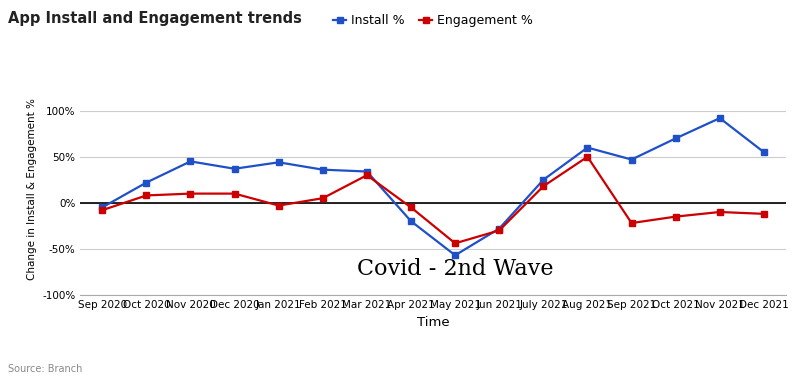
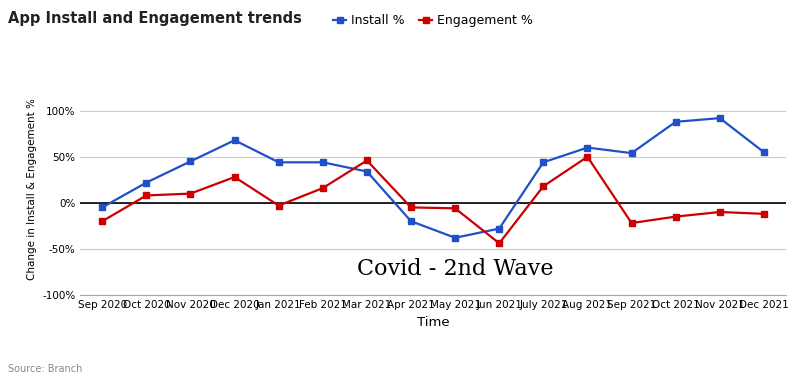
Engagement %/Sep 2020: -8% -> -20%
Install %/Dec 2020: 37% -> 68%
Engagement %/Dec 2020: 10% -> 28%
Install %/Feb 2021: 36% -> 44%
Engagement %/Feb 2021: 5% -> 16%
Engagement %/Mar 2021: 30% -> 46%
Install %/May 2021: -57% -> -38%
Engagement %/May 2021: -44% -> -6%
Engagement %/Jun 2021: -30% -> -44%
Install %/July 2021: 25% -> 44%
Install %/Sep 2021: 47% -> 54%
Install %/Oct 2021: 70% -> 88%
